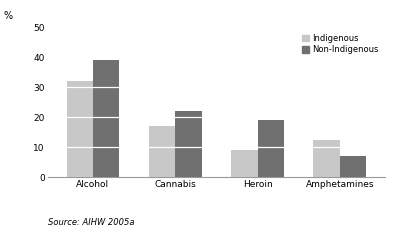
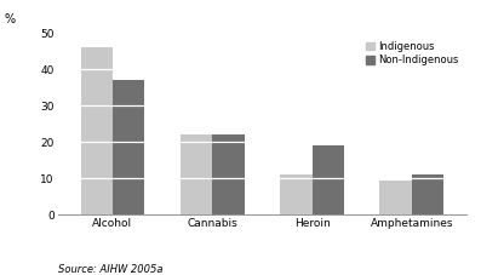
Indigenous/Alcohol: 32.0 -> 46.0
Non-Indigenous/Alcohol: 39 -> 37
Indigenous/Cannabis: 17.0 -> 22.0
Indigenous/Heroin: 9.0 -> 11.0
Indigenous/Amphetamines: 12.5 -> 9.5
Non-Indigenous/Amphetamines: 7 -> 11
